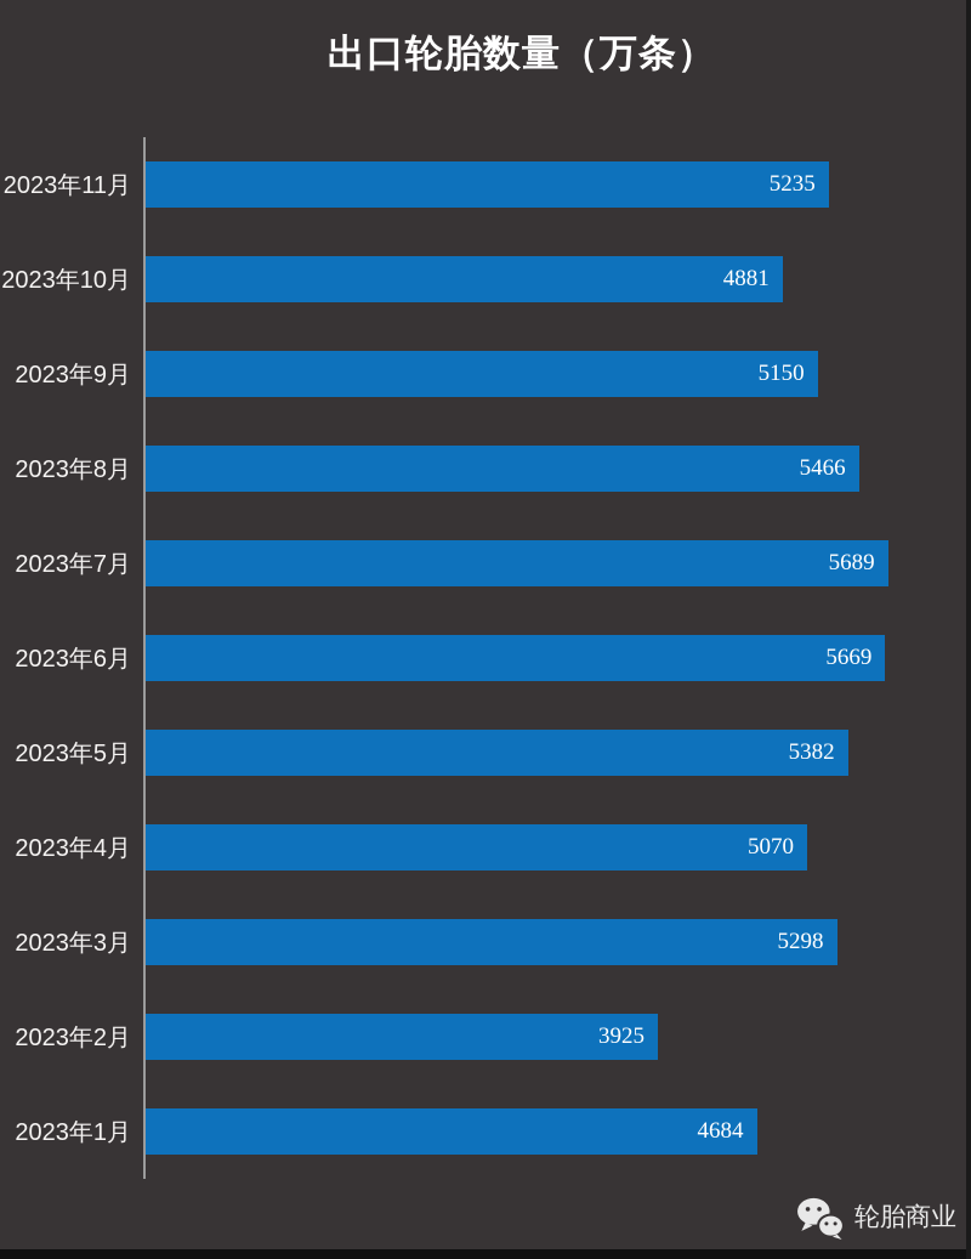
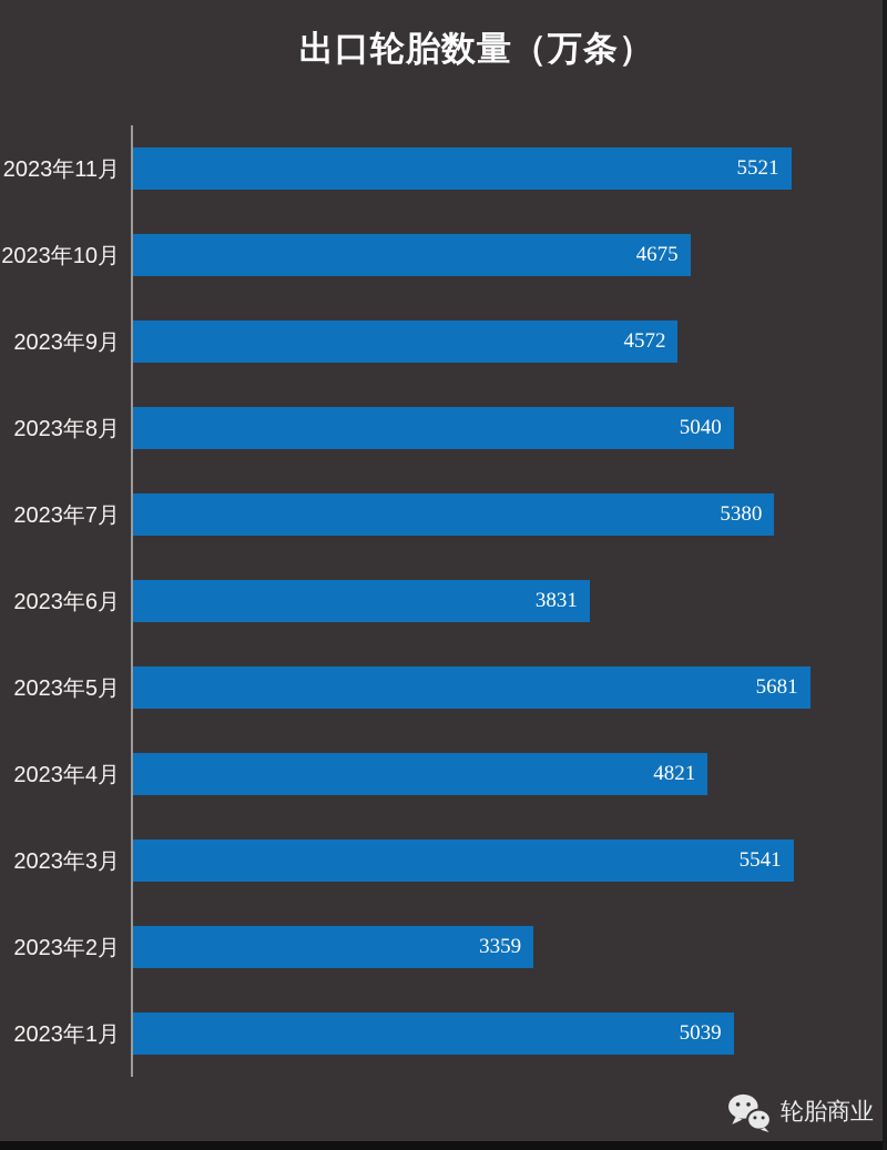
2023年11月: 5235 -> 5521
2023年10月: 4881 -> 4675
2023年9月: 5150 -> 4572
2023年8月: 5466 -> 5040
2023年7月: 5689 -> 5380
2023年6月: 5669 -> 3831
2023年5月: 5382 -> 5681
2023年4月: 5070 -> 4821
2023年3月: 5298 -> 5541
2023年2月: 3925 -> 3359
2023年1月: 4684 -> 5039
